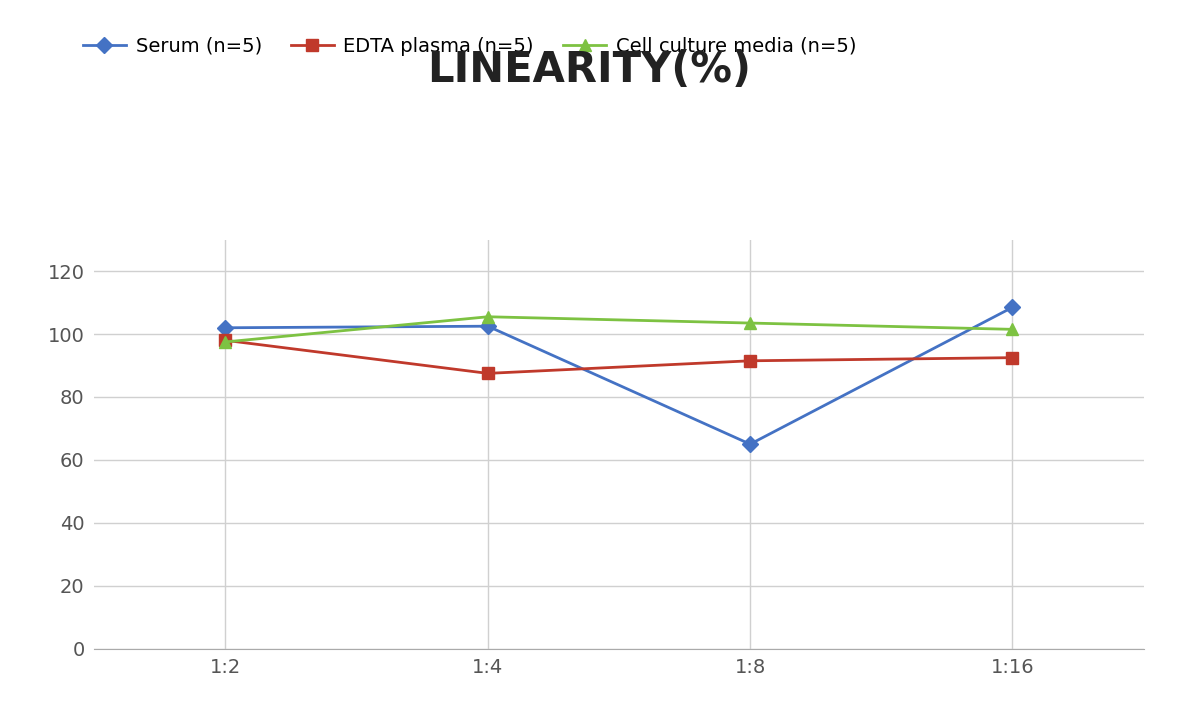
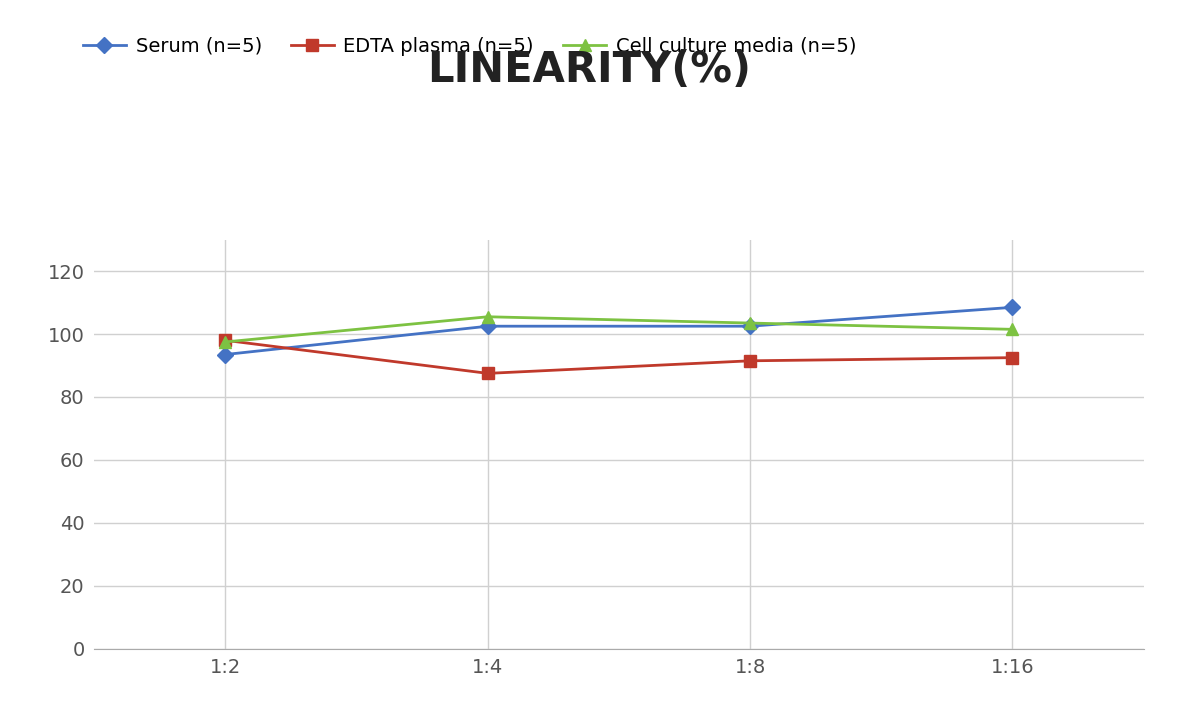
Serum (n=5)/1:2: 102.0 -> 93.5
Serum (n=5)/1:8: 65.0 -> 102.5
